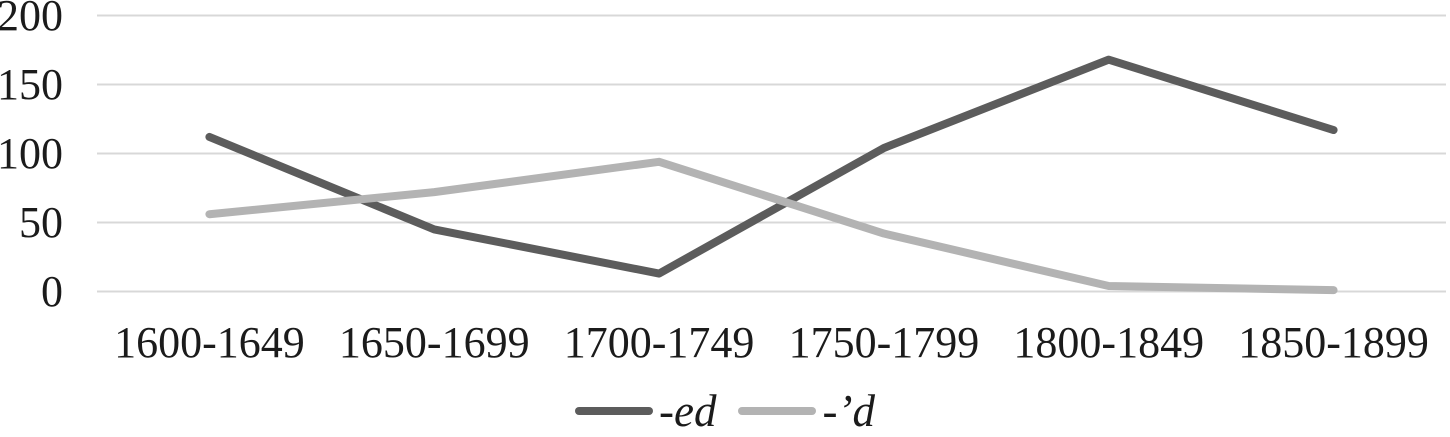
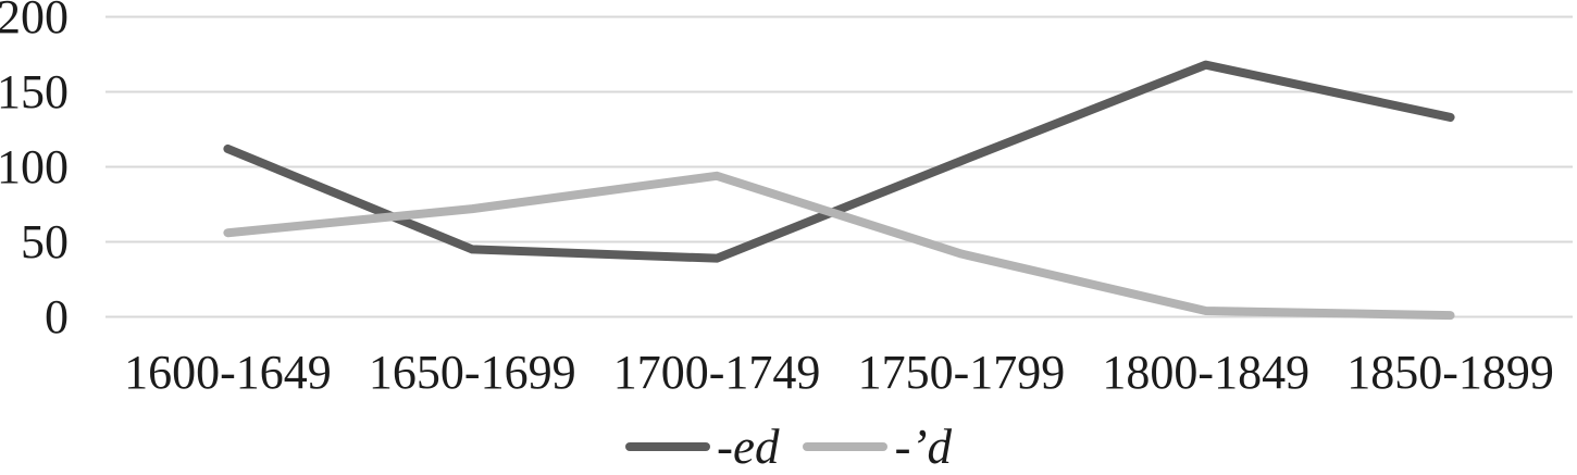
-ed/1700-1749: 13 -> 39
-ed/1850-1899: 117 -> 133
